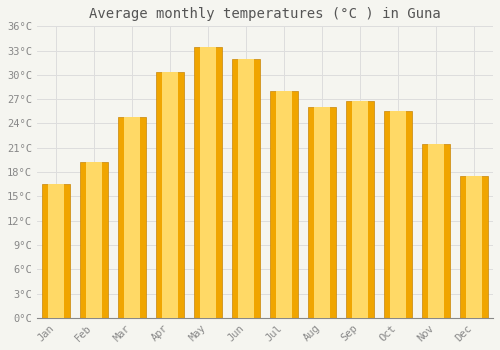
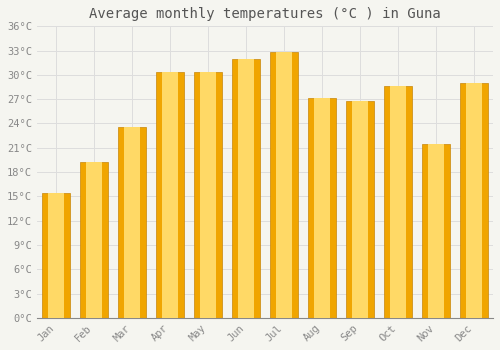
Jan: 16.5°C -> 15.4°C
Mar: 24.8°C -> 23.6°C
May: 33.5°C -> 30.4°C
Jul: 28.0°C -> 32.8°C
Aug: 26.0°C -> 27.2°C
Oct: 25.5°C -> 28.6°C
Dec: 17.5°C -> 29.0°C
